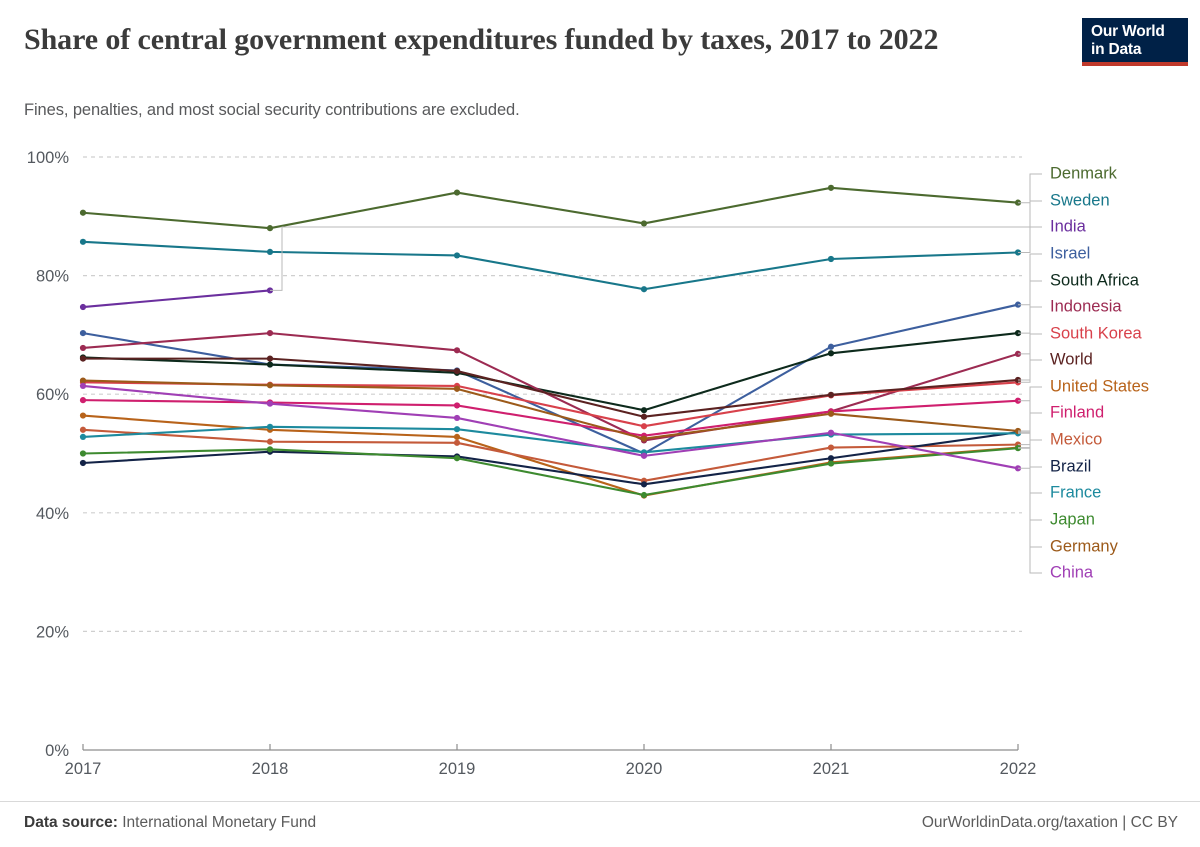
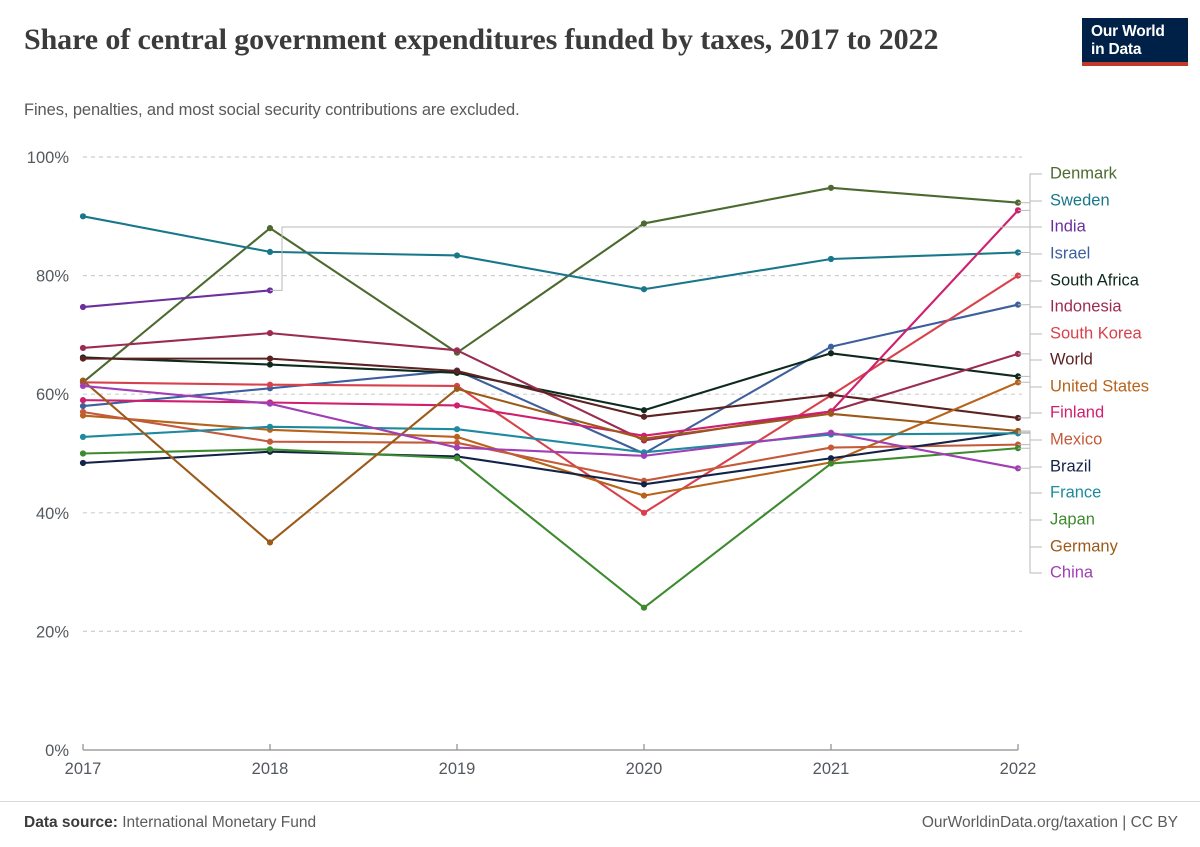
Denmark/2017: 91% -> 62%
Sweden/2017: 86% -> 90%
Israel/2017: 70% -> 58%
Mexico/2017: 54% -> 57%
Israel/2018: 65% -> 61%
Germany/2018: 62% -> 35%
Denmark/2019: 94% -> 67%
China/2019: 56% -> 51%
South Korea/2020: 55% -> 40%
Japan/2020: 43% -> 24%
South Africa/2022: 70% -> 63%
South Korea/2022: 62% -> 80%
World/2022: 62% -> 56%
United States/2022: 51% -> 62%
Finland/2022: 59% -> 91%
